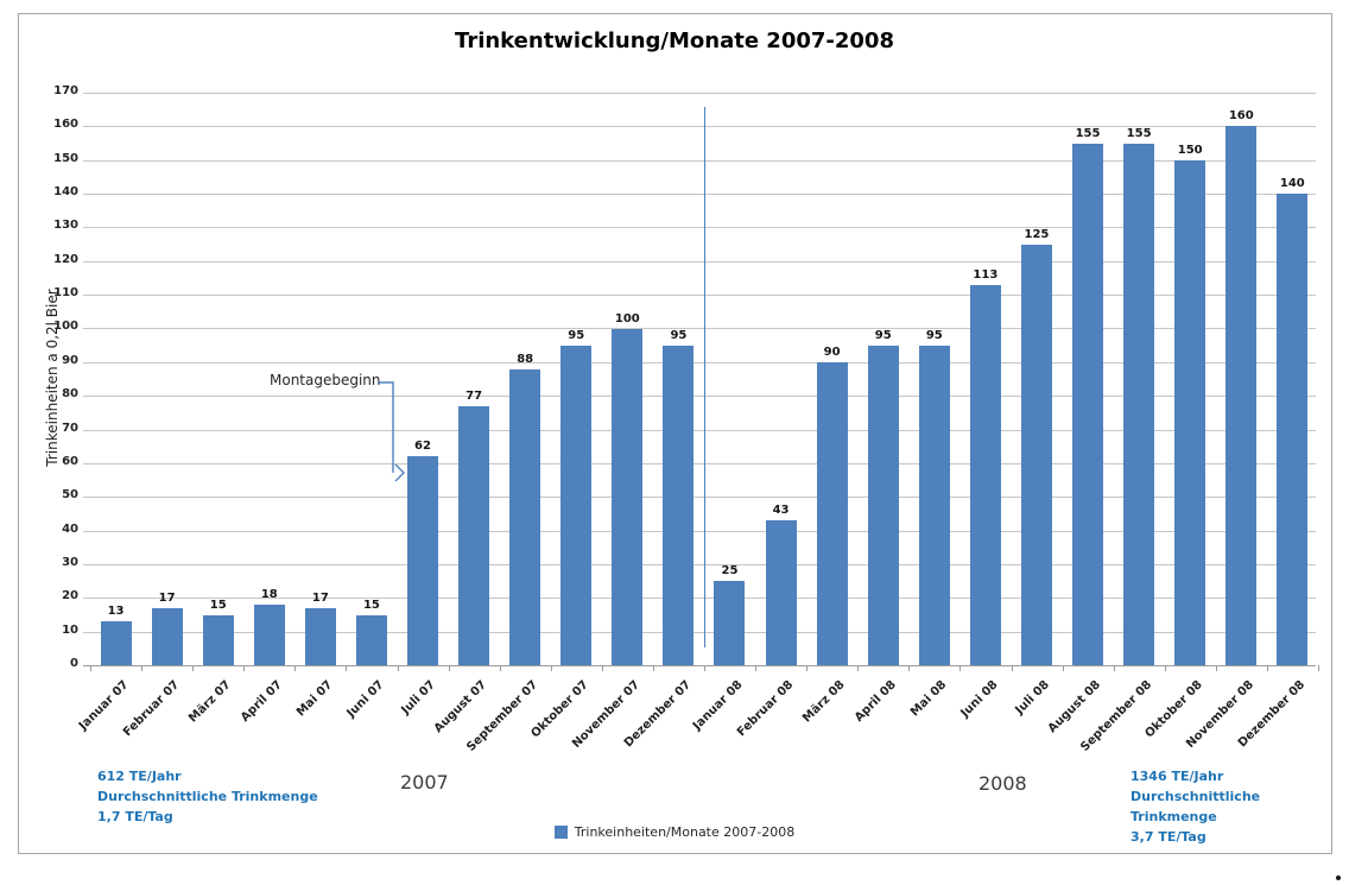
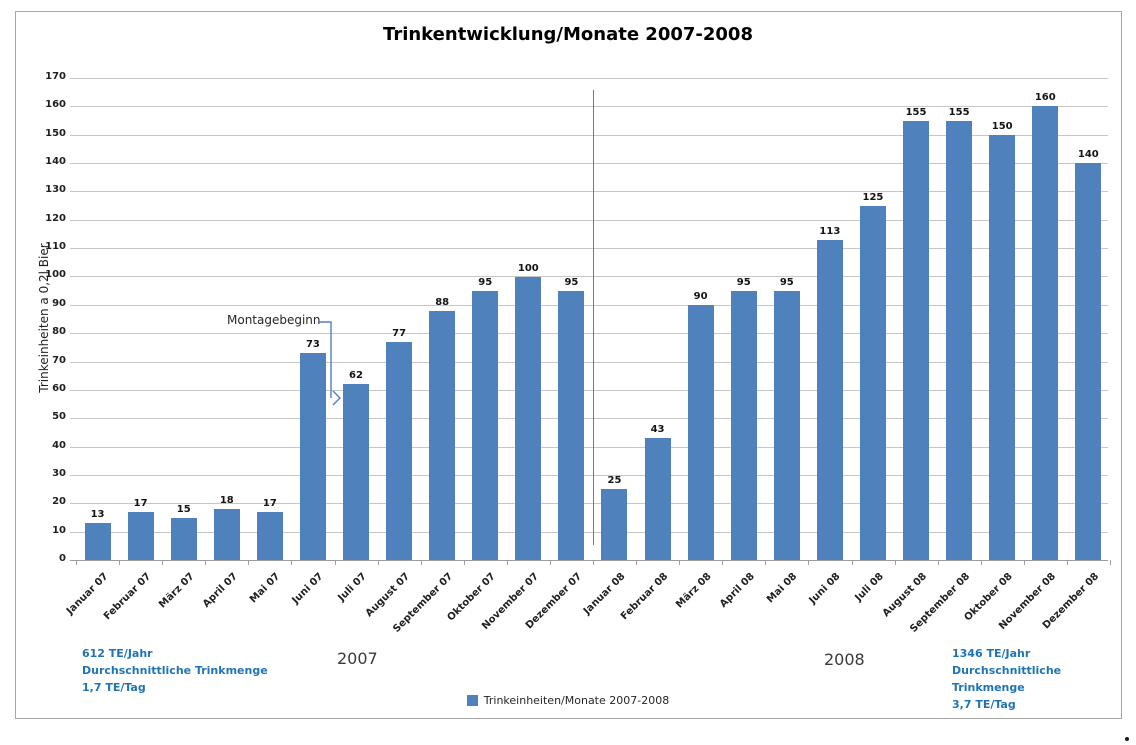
Juni 07: 15 -> 73
